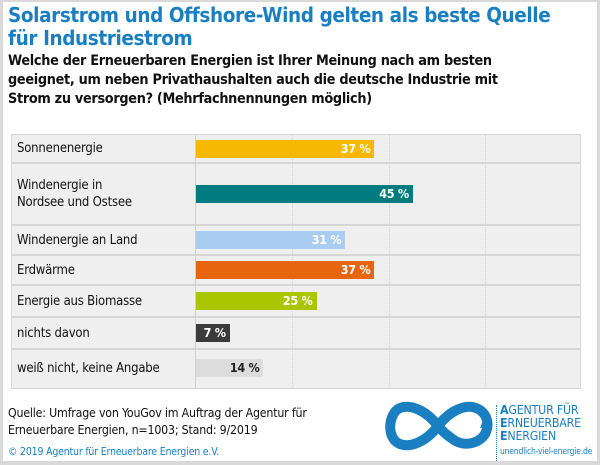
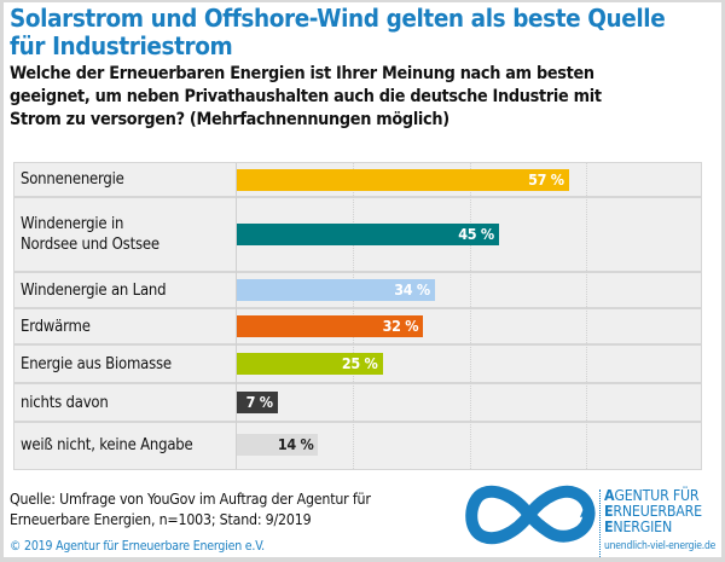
Sonnenenergie: 37 -> 57
Windenergie an Land: 31 -> 34
Erdwärme: 37 -> 32
